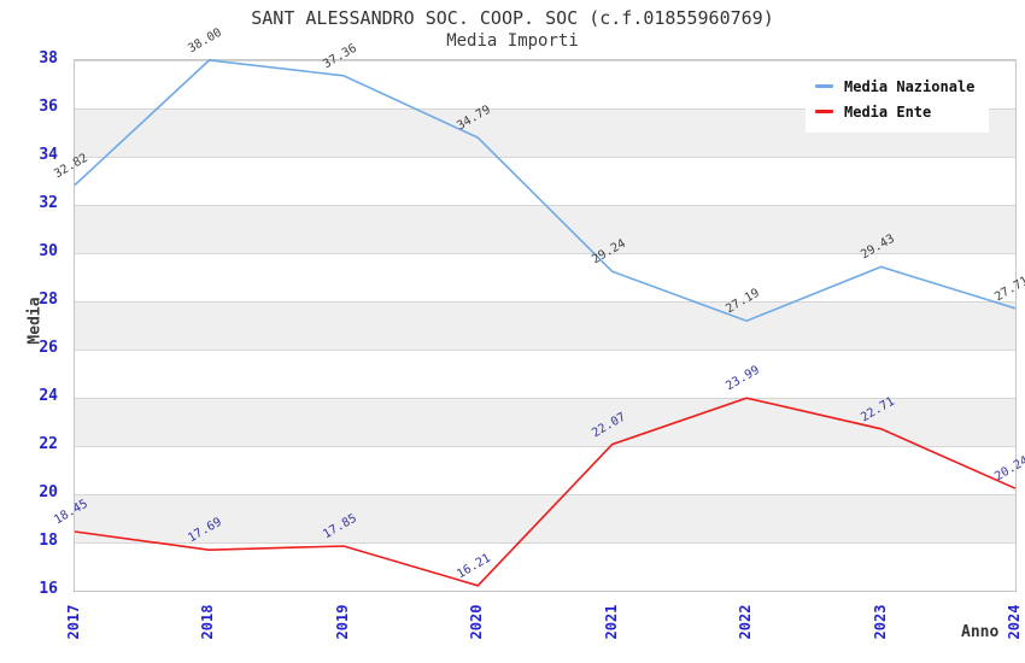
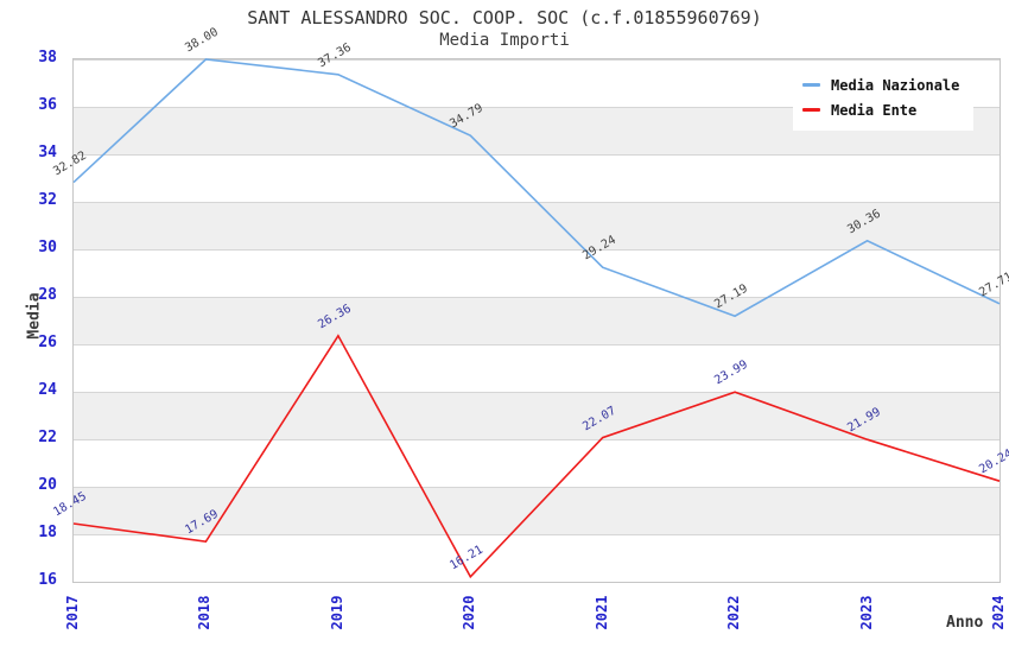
Media Ente/2019: 17.85 -> 26.36
Media Nazionale/2023: 29.43 -> 30.36
Media Ente/2023: 22.71 -> 21.99
